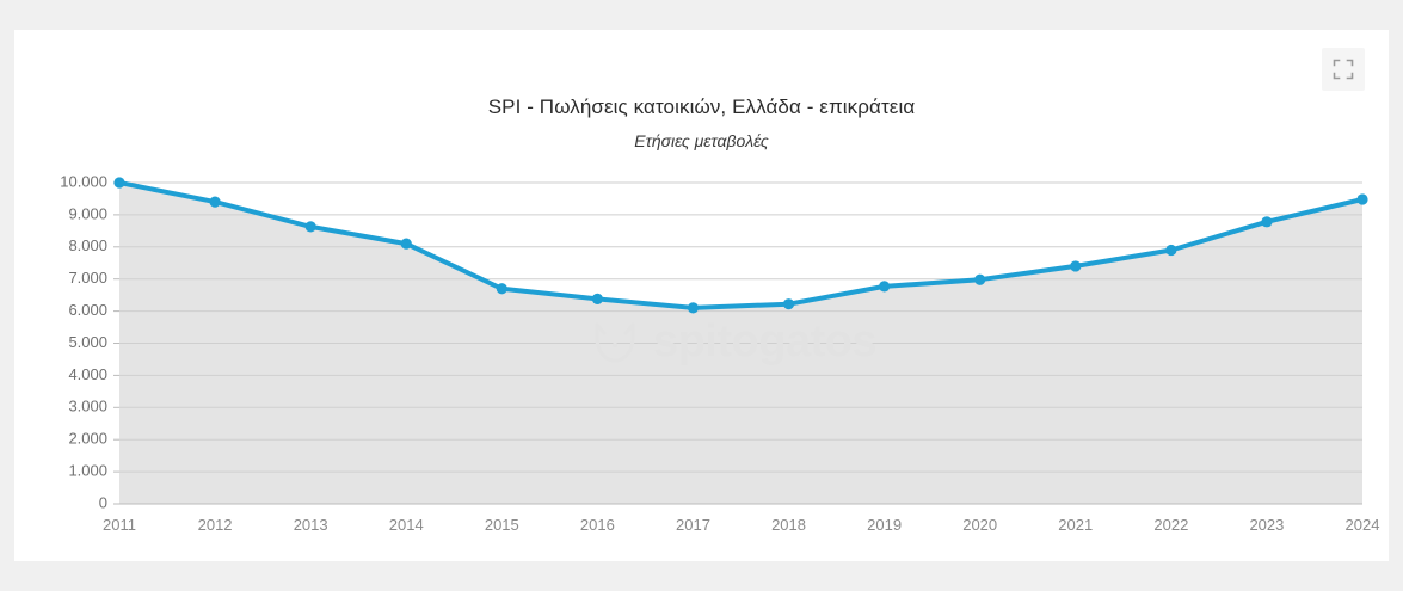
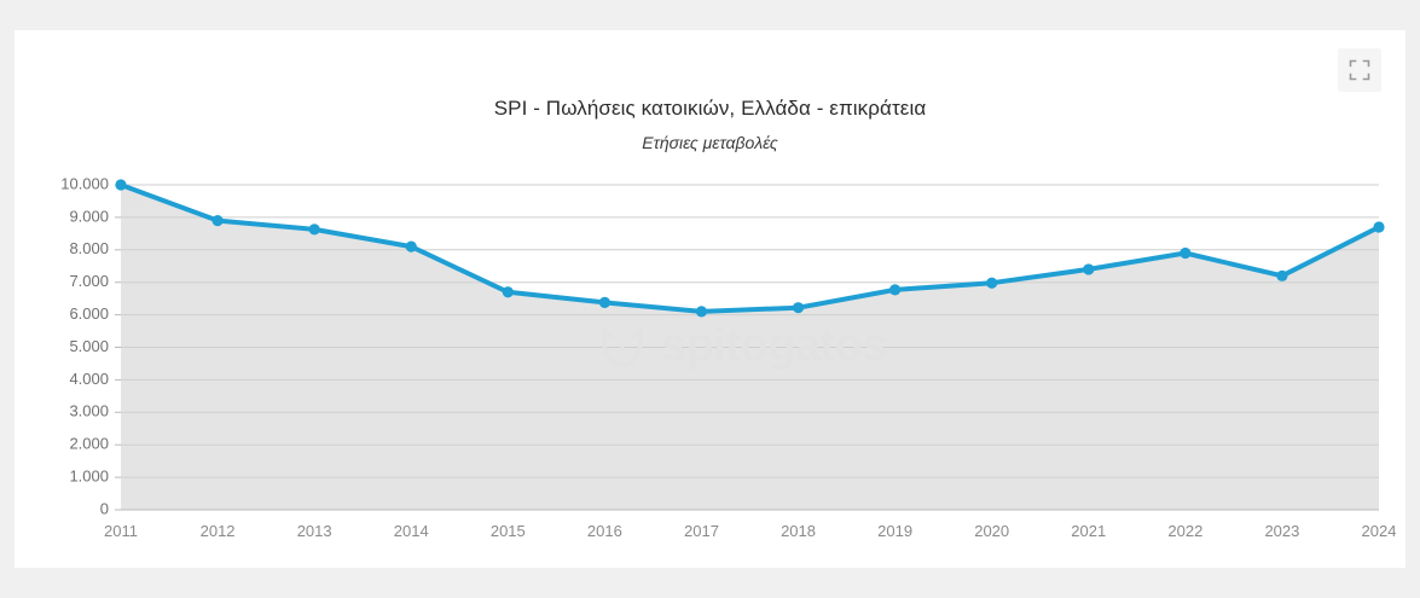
2012: 9400 -> 8900
2023: 8800 -> 7200
2024: 9500 -> 8700
